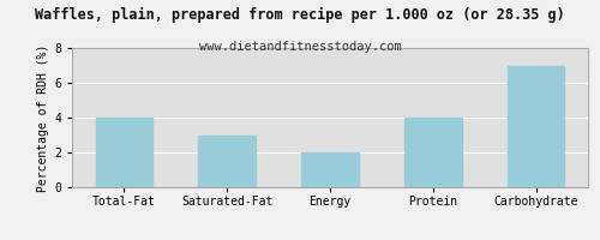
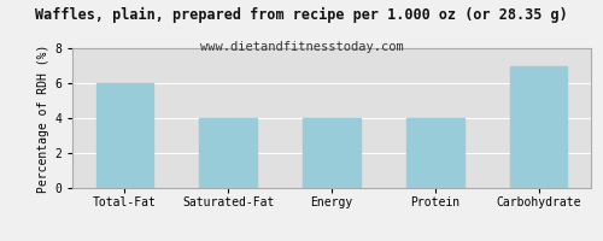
Total-Fat: 4 -> 6
Saturated-Fat: 3 -> 4
Energy: 2 -> 4
